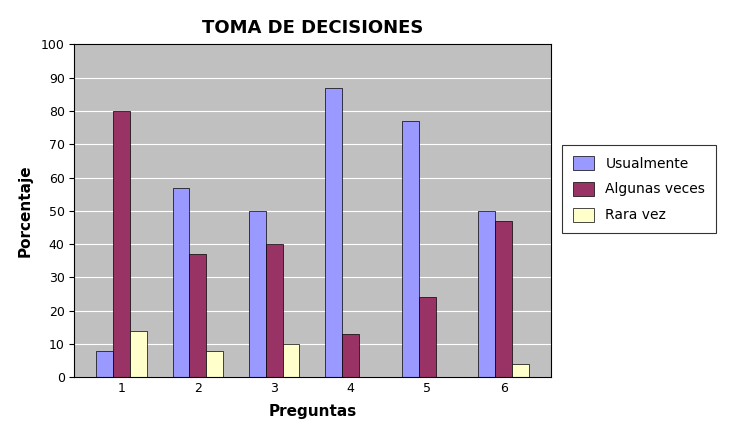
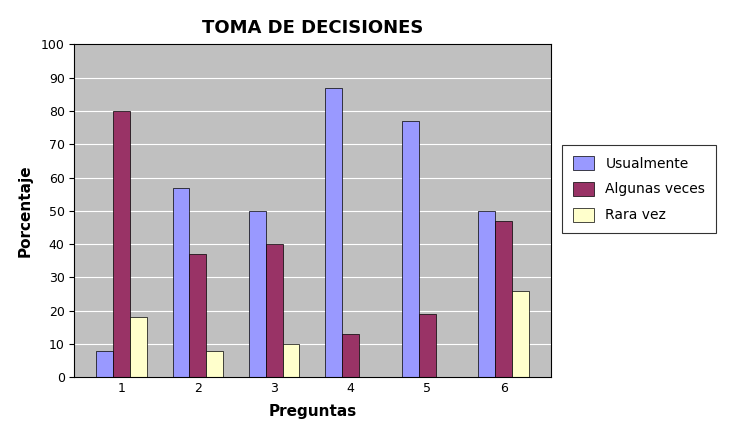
Rara vez/1: 14 -> 18
Algunas veces/5: 24 -> 19
Rara vez/6: 4 -> 26
